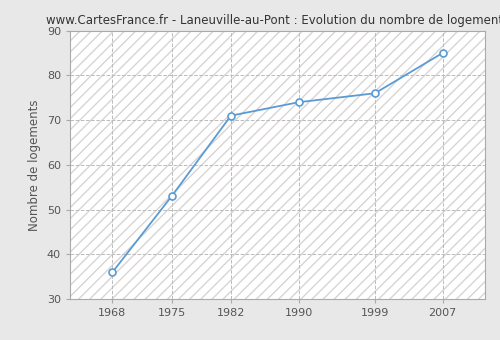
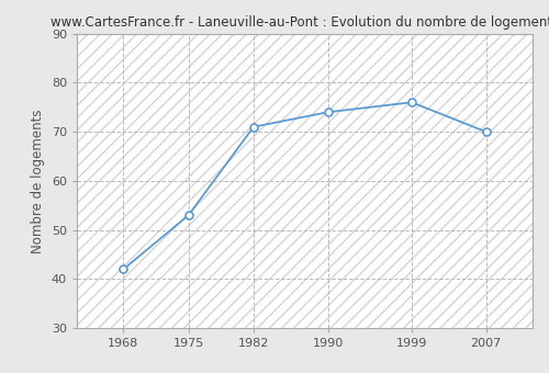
1968: 36 -> 42
2007: 85 -> 70
